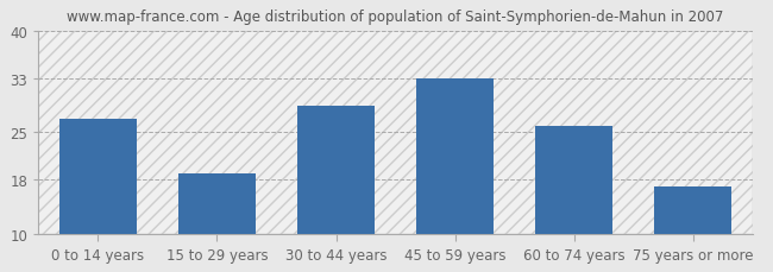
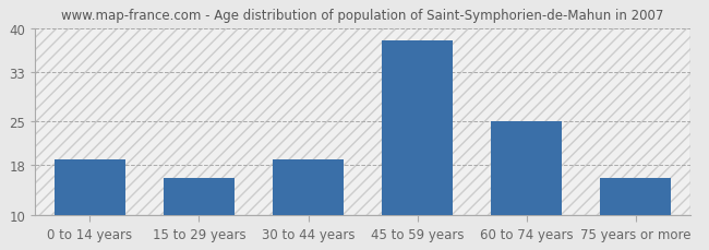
0 to 14 years: 27 -> 19
15 to 29 years: 19 -> 16
30 to 44 years: 29 -> 19
45 to 59 years: 33 -> 38
60 to 74 years: 26 -> 25
75 years or more: 17 -> 16
